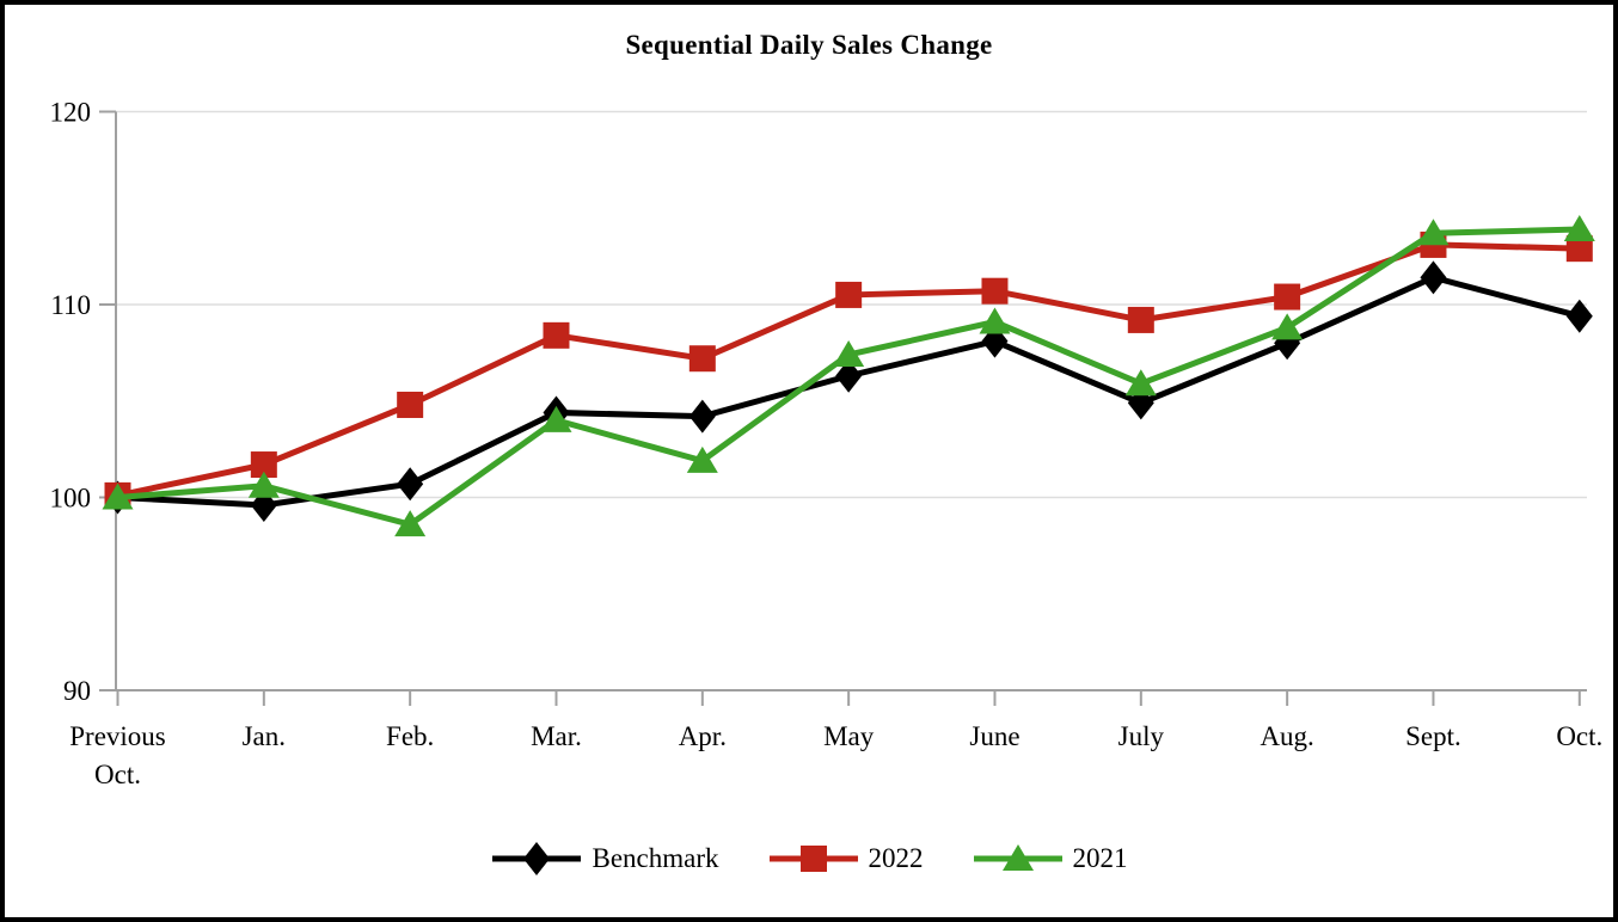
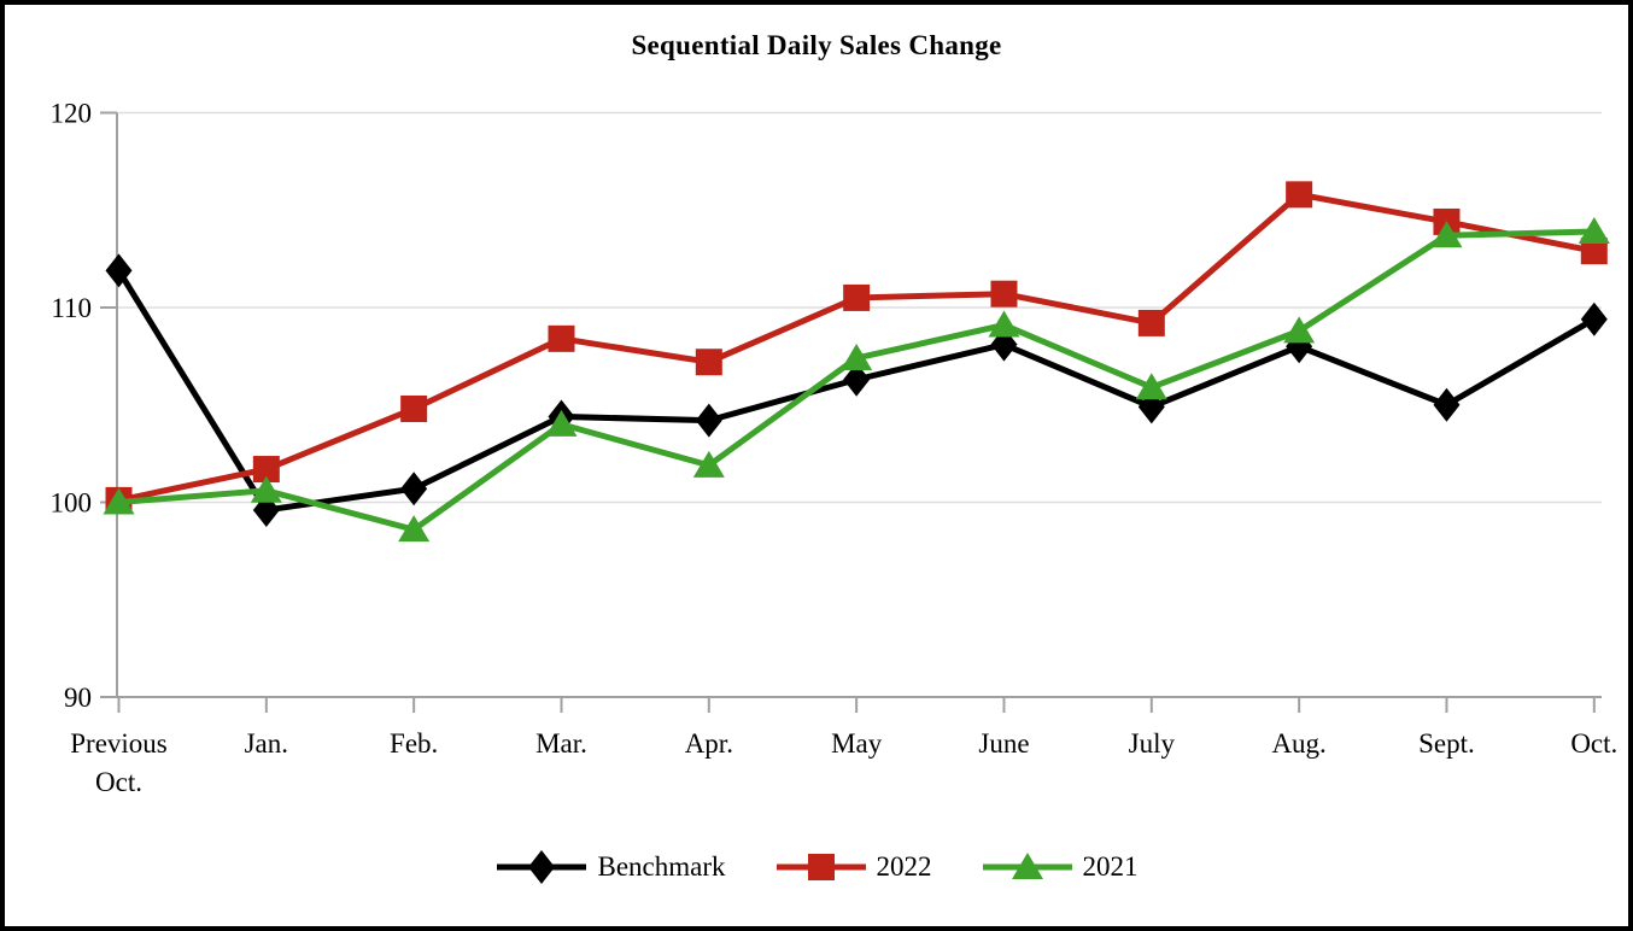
Benchmark/Previous Oct.: 100.0 -> 111.9
2022/Aug.: 110.4 -> 115.8
Benchmark/Sept.: 111.4 -> 105.0
2022/Sept.: 113.1 -> 114.4
